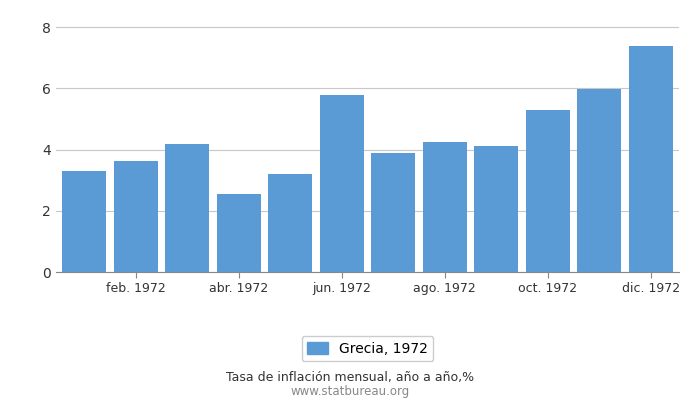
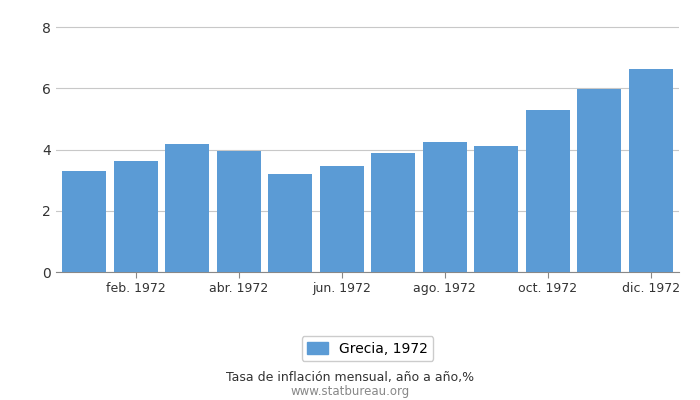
abr. 1972: 2.55 -> 3.97
jun. 1972: 5.80 -> 3.48
dic. 1972: 7.40 -> 6.63
